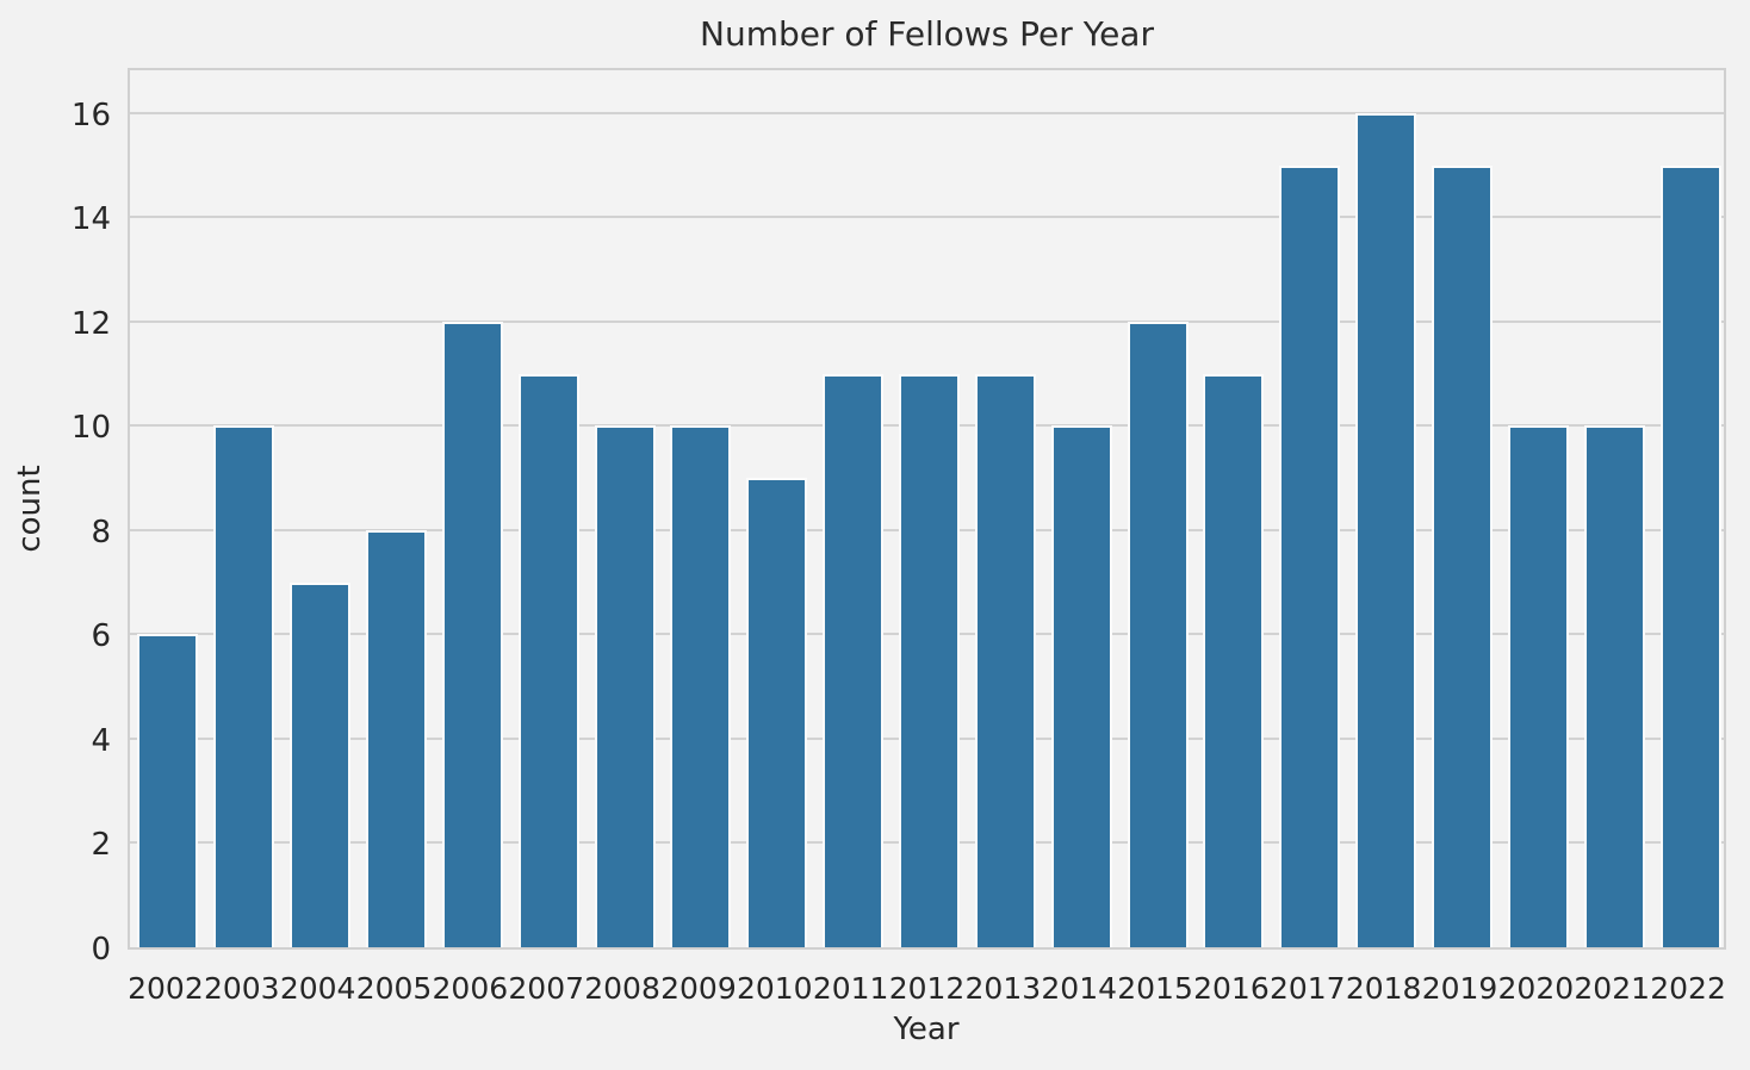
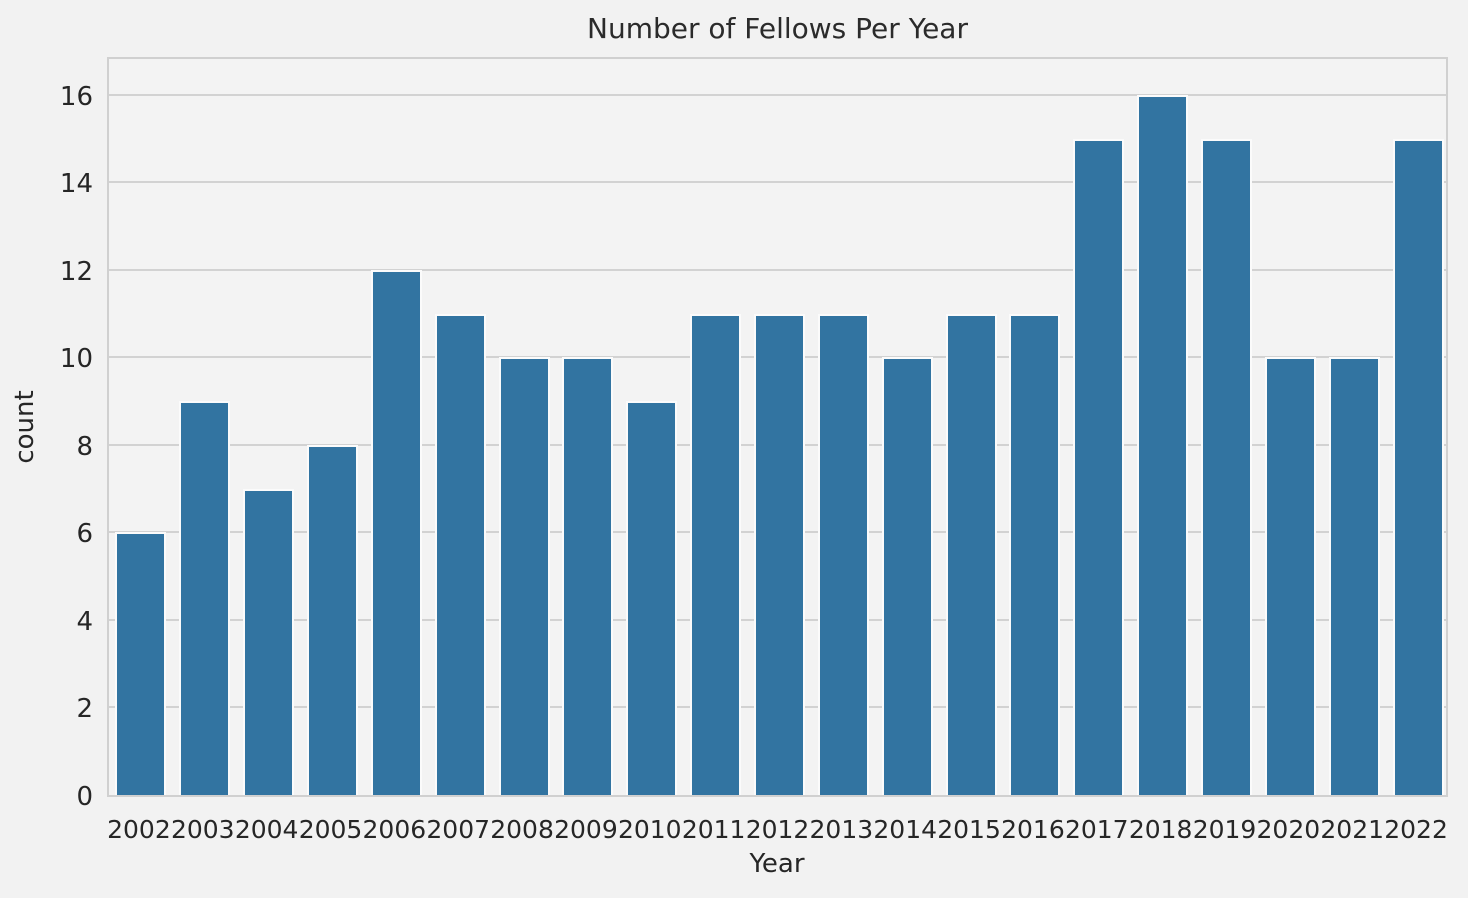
2003: 10 -> 9
2015: 12 -> 11
